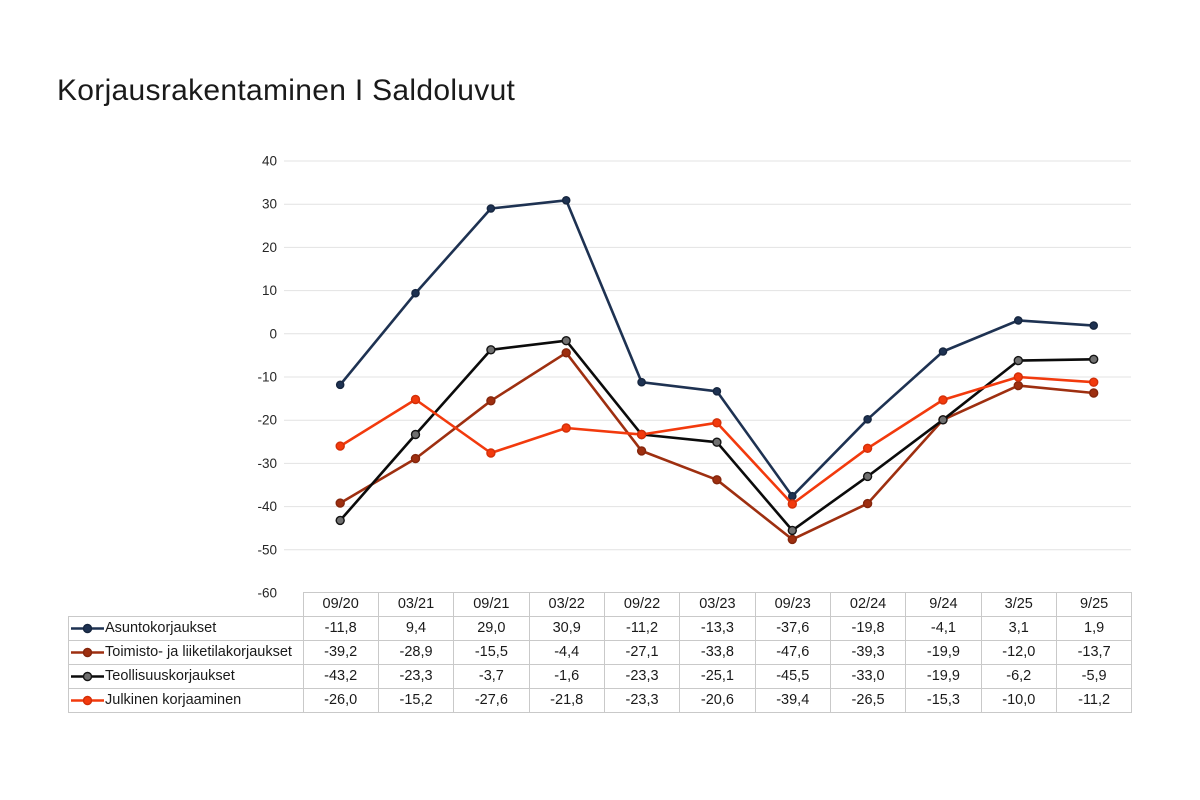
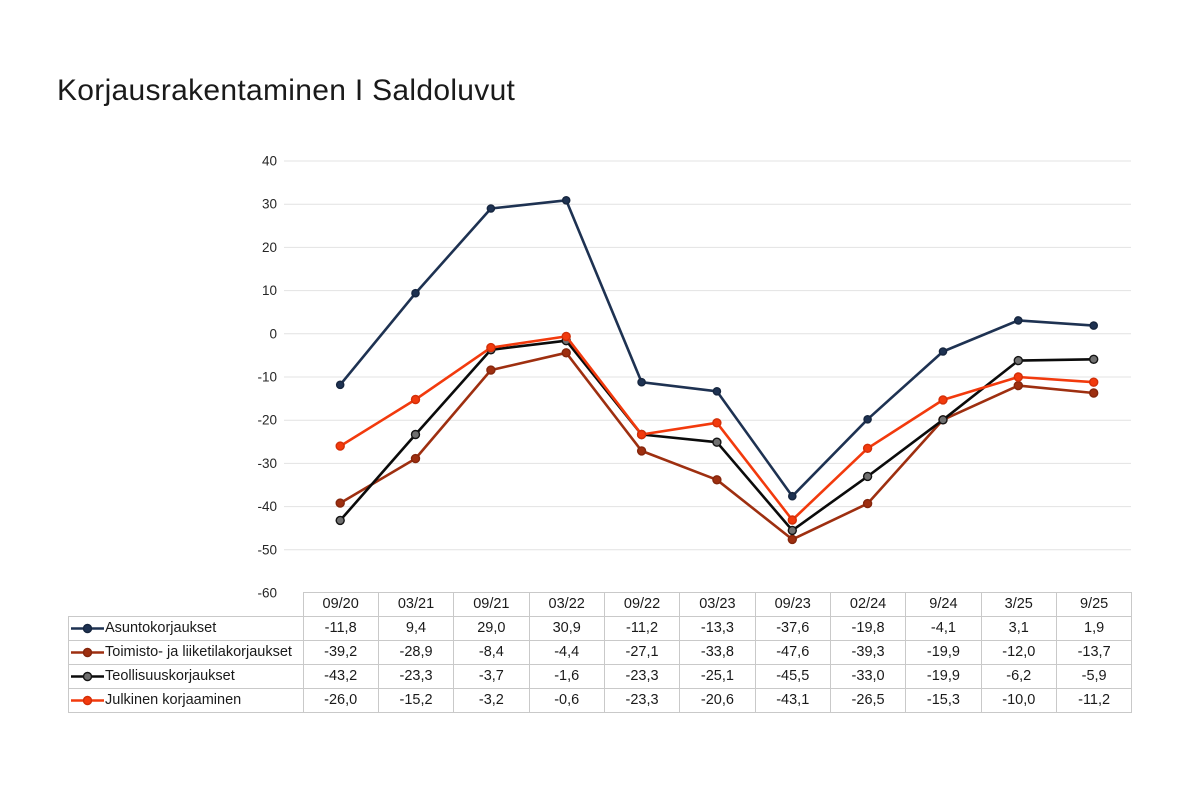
Toimisto- ja liiketilakorjaukset/09/21: -15,5 -> -8,4
Julkinen korjaaminen/09/21: -27,6 -> -3,2
Julkinen korjaaminen/03/22: -21,8 -> -0,6
Julkinen korjaaminen/09/23: -39,4 -> -43,1
